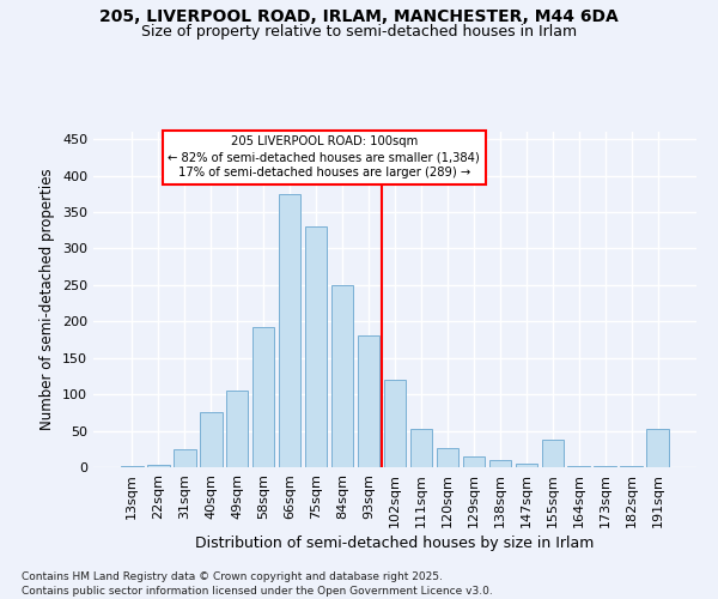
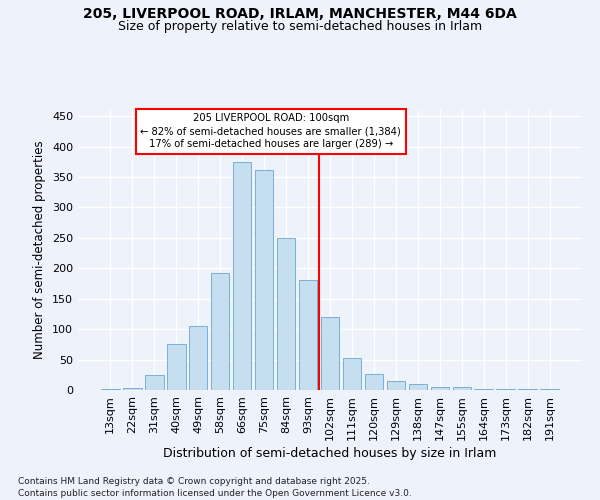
75sqm: 330 -> 362
155sqm: 38 -> 5
191sqm: 52 -> 1
